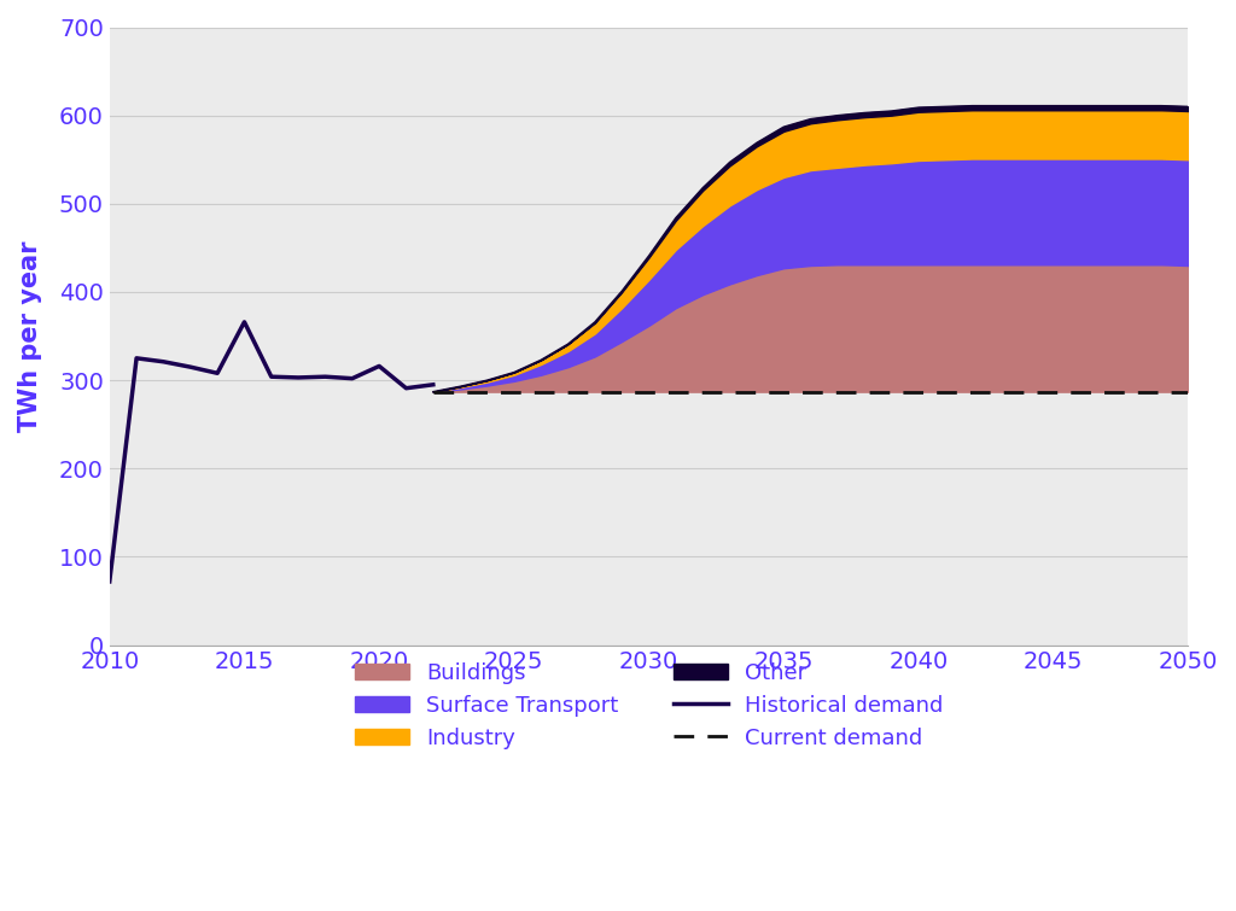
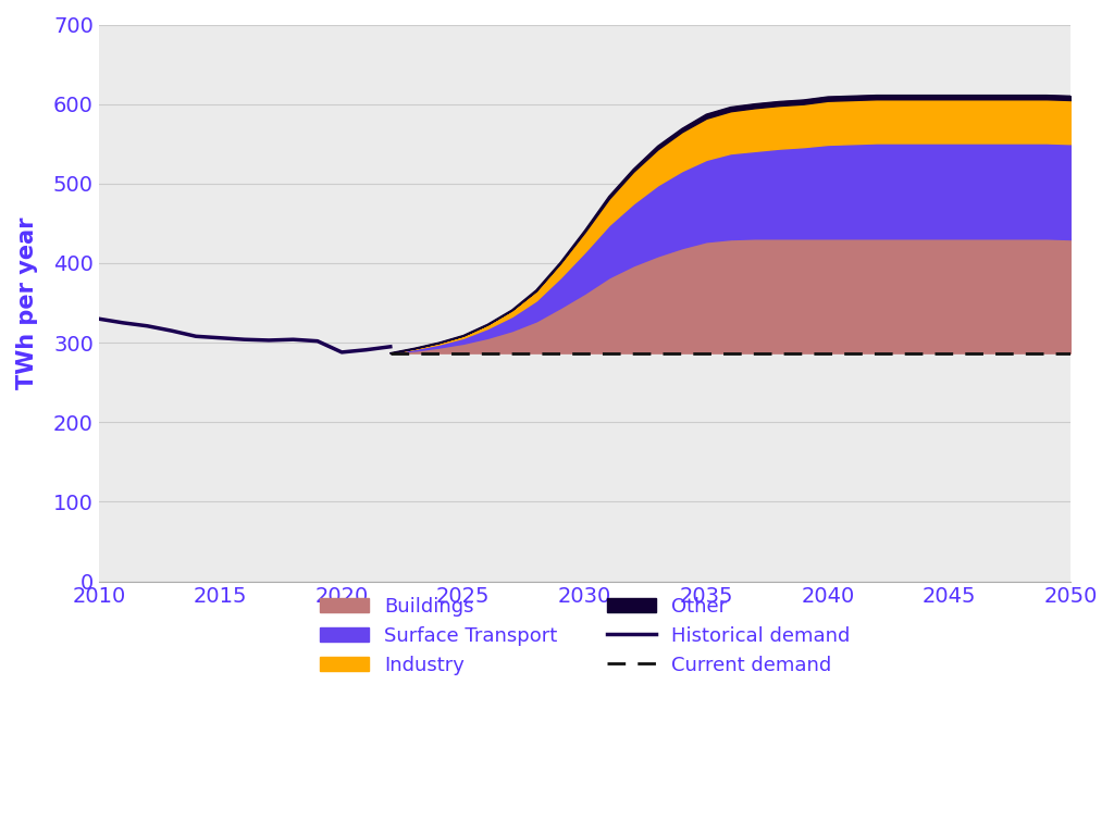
Historical demand/2010: 72 -> 330
Historical demand/2015: 366 -> 306
Historical demand/2020: 316 -> 288
